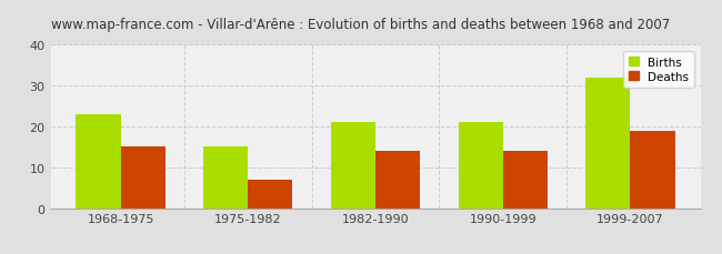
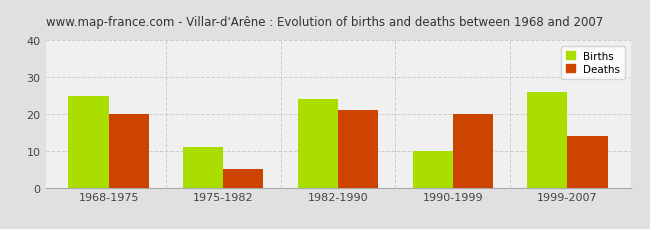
Births/1968-1975: 23 -> 25
Deaths/1968-1975: 15 -> 20
Births/1975-1982: 15 -> 11
Deaths/1975-1982: 7 -> 5
Births/1982-1990: 21 -> 24
Deaths/1982-1990: 14 -> 21
Births/1990-1999: 21 -> 10
Deaths/1990-1999: 14 -> 20
Births/1999-2007: 32 -> 26
Deaths/1999-2007: 19 -> 14
